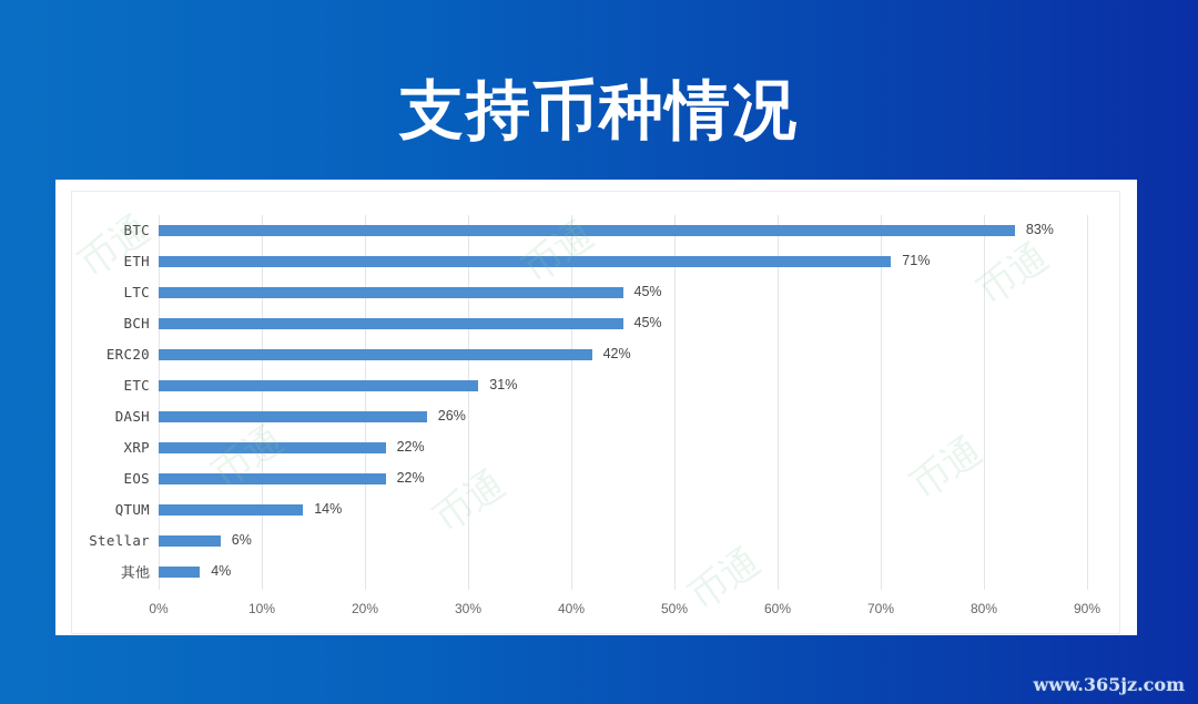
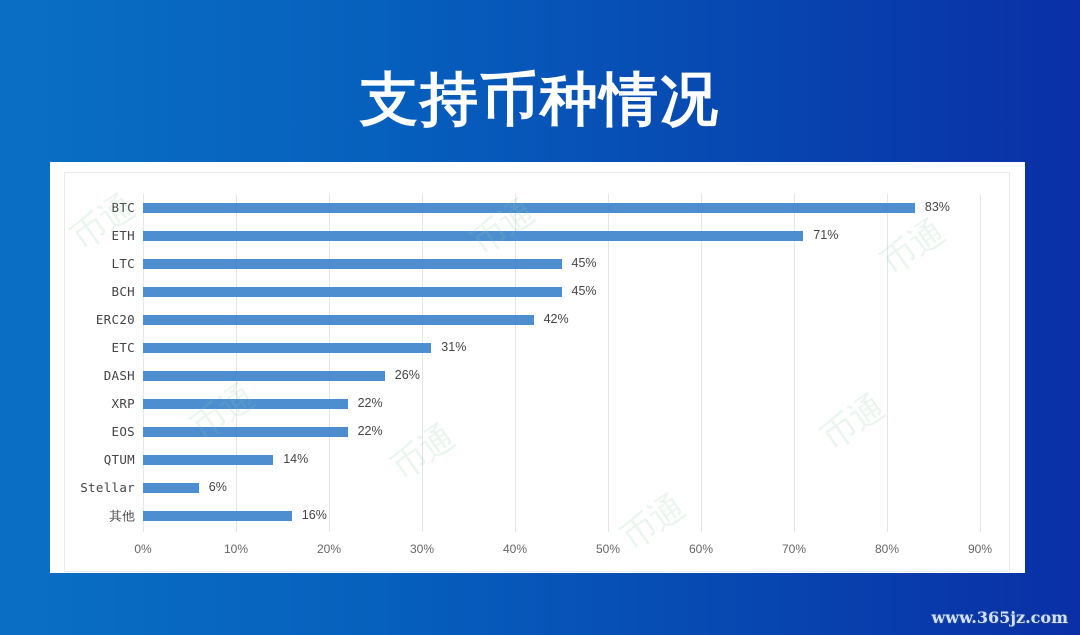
其他: 4% -> 16%
